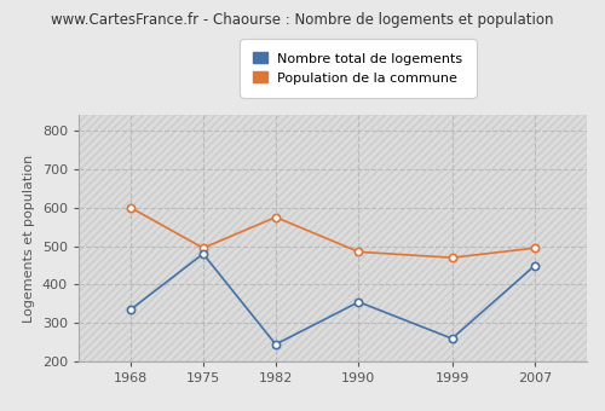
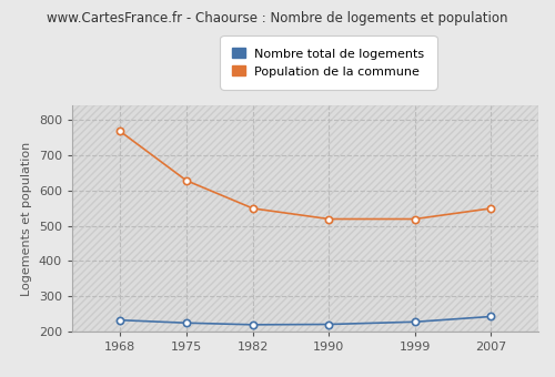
Nombre total de logements/1968: 335 -> 233
Population de la commune/1968: 600 -> 768
Nombre total de logements/1975: 480 -> 225
Population de la commune/1975: 495 -> 628
Nombre total de logements/1982: 245 -> 220
Population de la commune/1982: 575 -> 549
Nombre total de logements/1990: 355 -> 221
Population de la commune/1990: 485 -> 519
Nombre total de logements/1999: 260 -> 228
Population de la commune/1999: 470 -> 519
Nombre total de logements/2007: 450 -> 243
Population de la commune/2007: 495 -> 549
